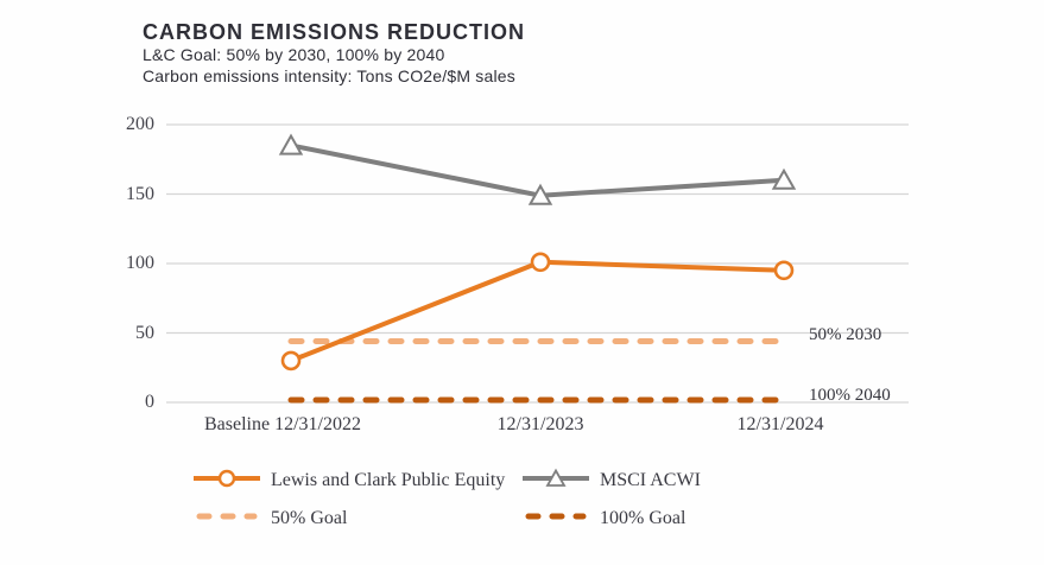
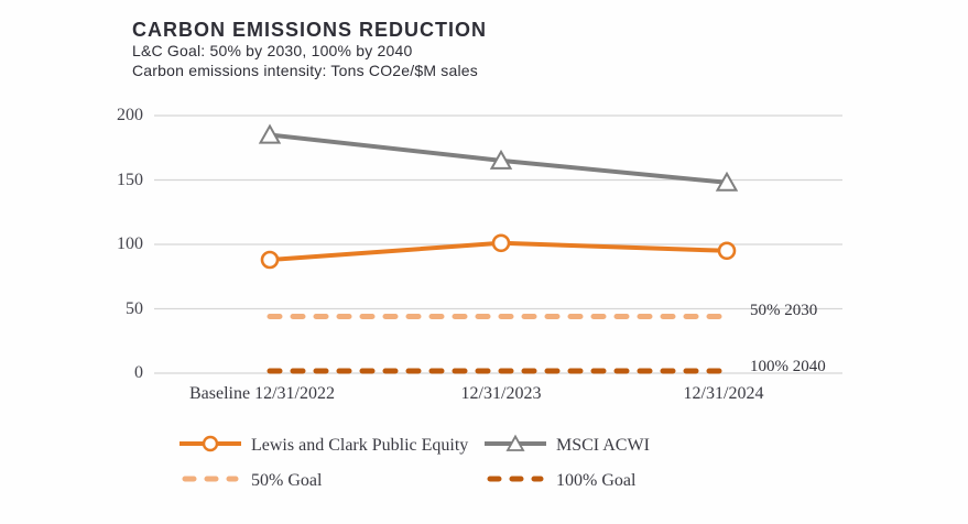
Lewis and Clark Public Equity/Baseline 12/31/2022: 30 -> 88
MSCI ACWI/12/31/2023: 149 -> 165
MSCI ACWI/12/31/2024: 160 -> 148
